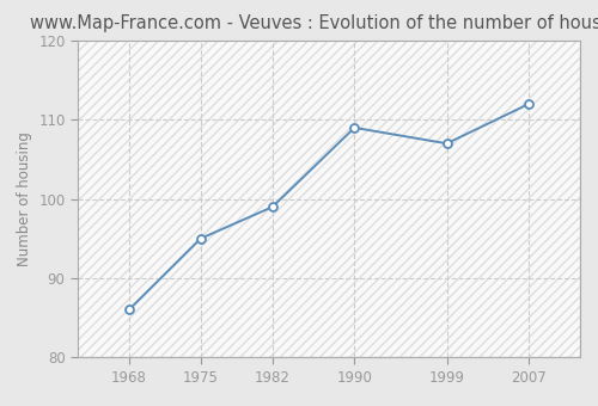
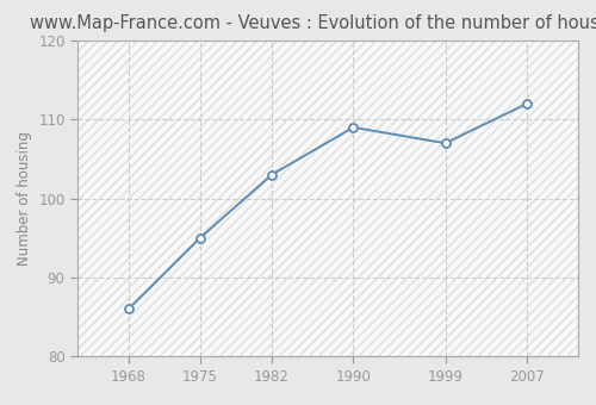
1982: 99 -> 103
